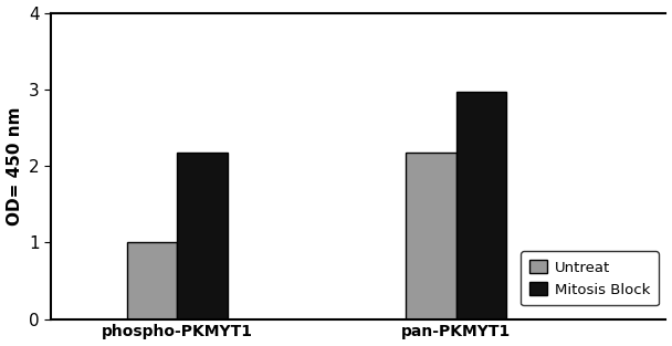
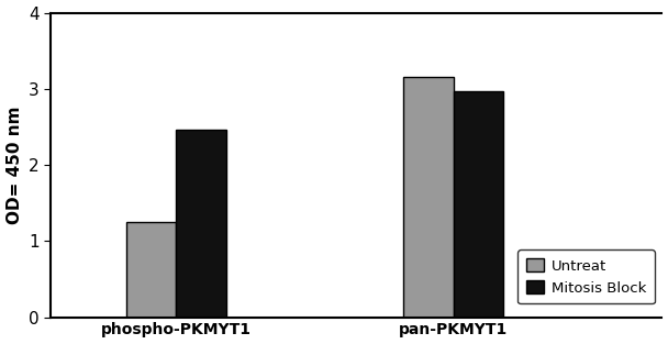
Untreat/phospho-PKMYT1: 1.00 -> 1.25
Mitosis Block/phospho-PKMYT1: 2.18 -> 2.47
Untreat/pan-PKMYT1: 2.18 -> 3.15
